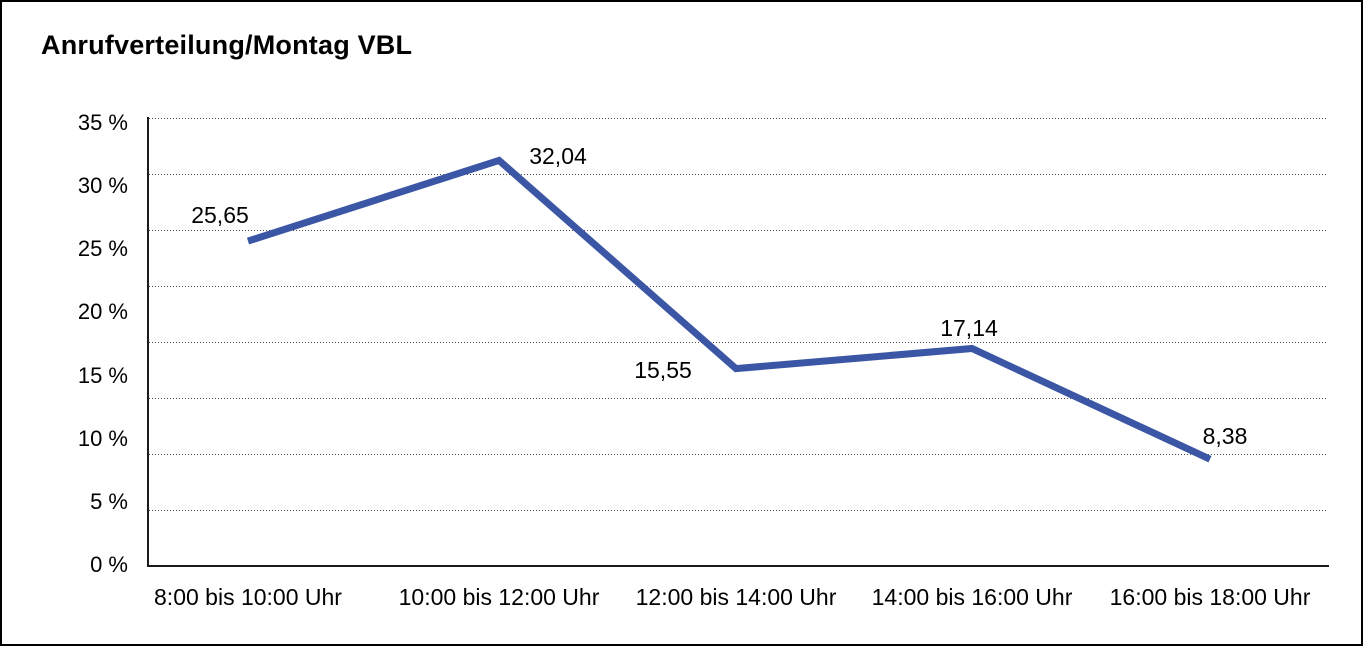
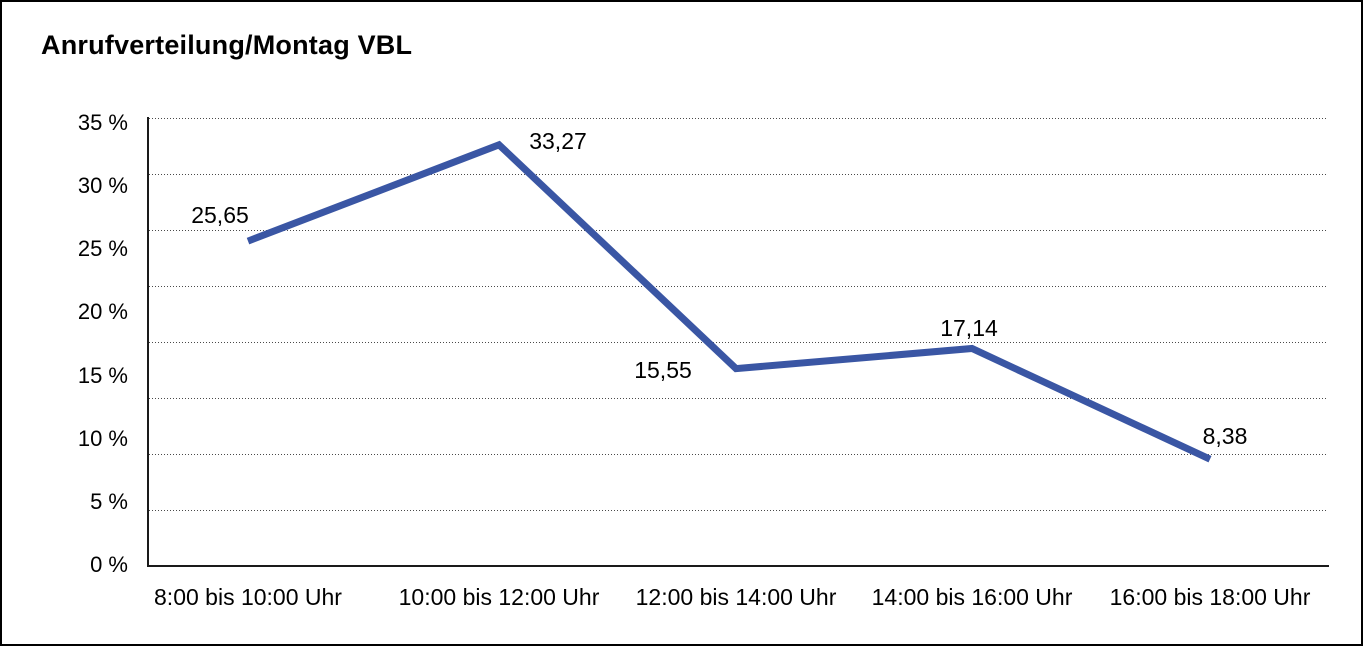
10:00 bis 12:00 Uhr: 32,04 -> 33,27
